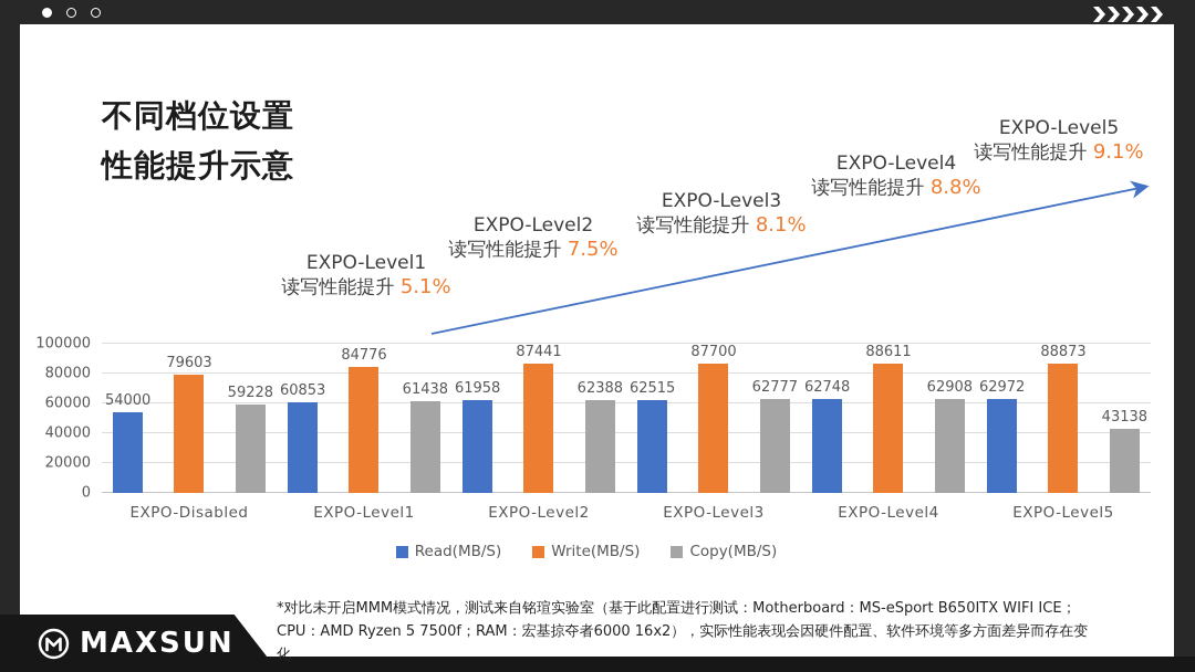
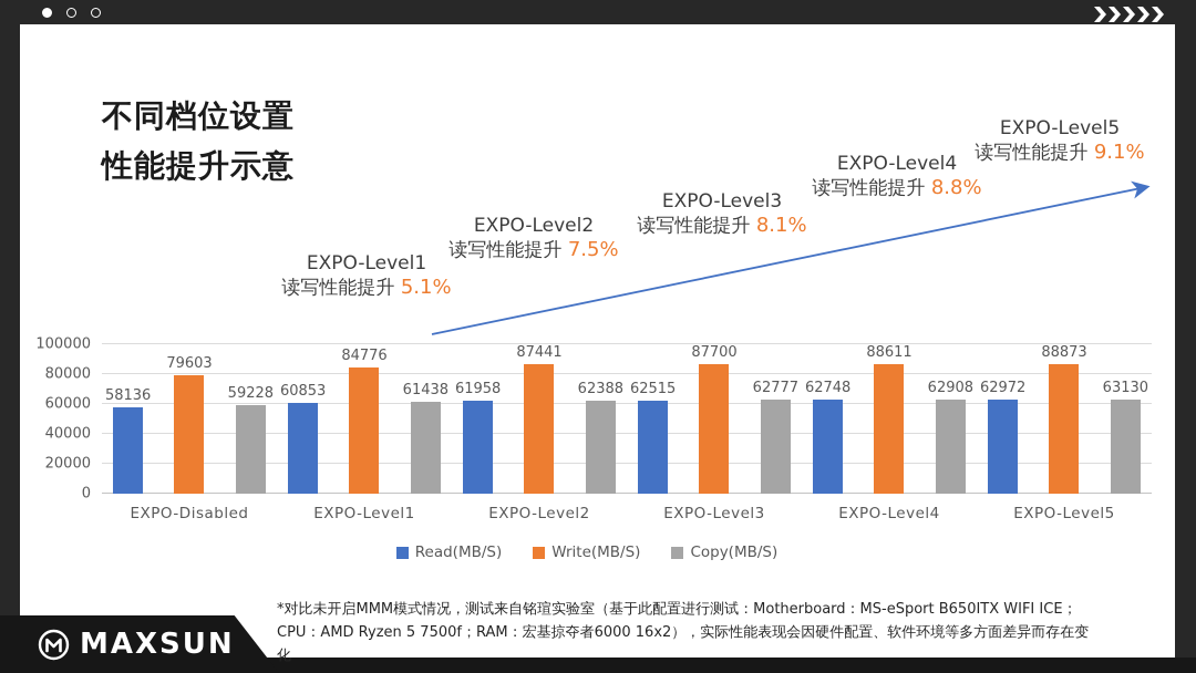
Read(MB/S)/EXPO-Disabled: 54000 -> 58136
Copy(MB/S)/EXPO-Level5: 43138 -> 63130
